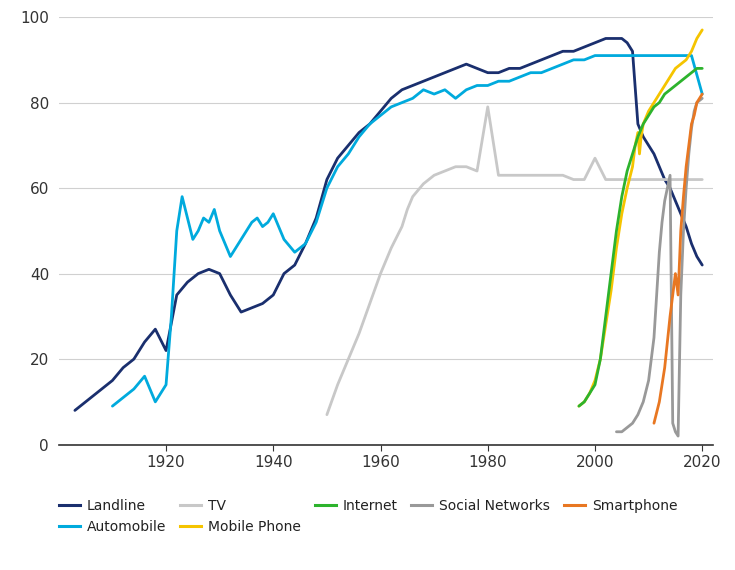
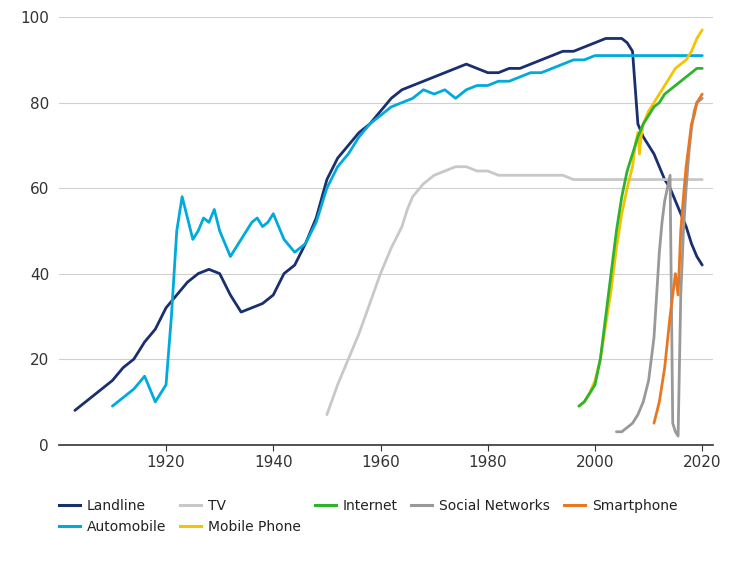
Landline/1920: 22 -> 32
TV/1980: 79 -> 64
TV/2000: 67 -> 62
Automobile/2020: 82 -> 91
